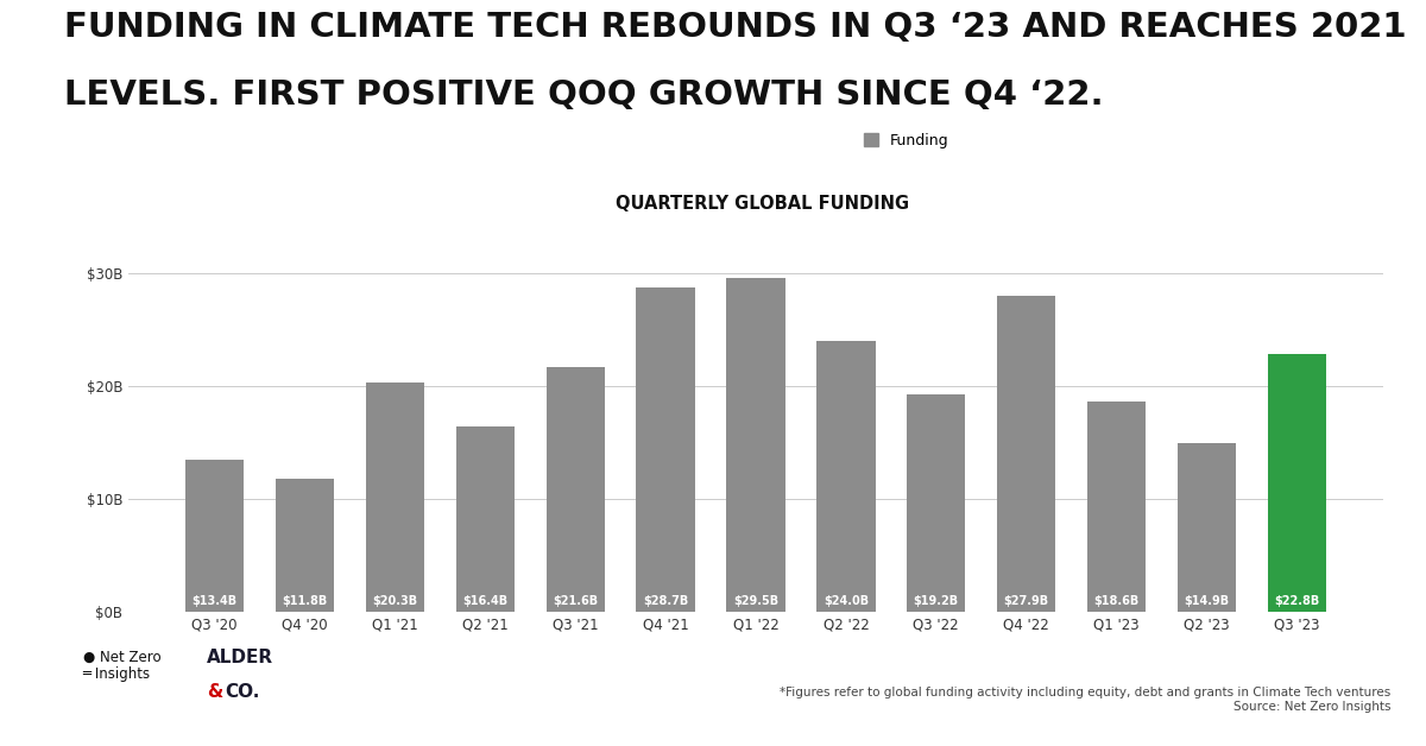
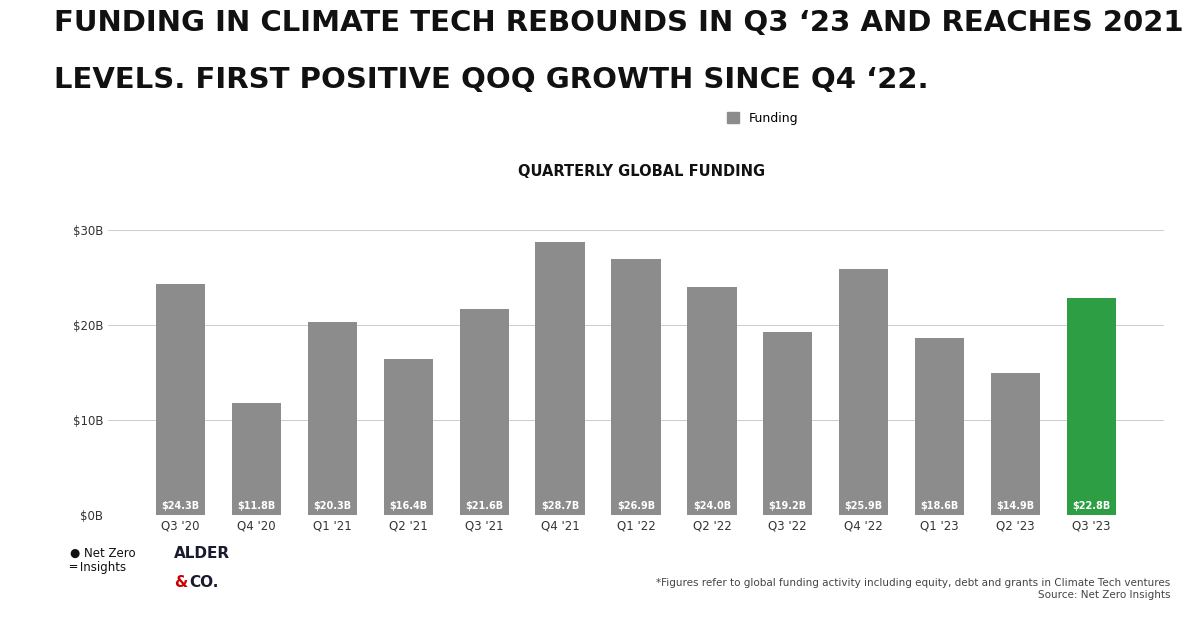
Q3 '20: $13.4B -> $24.3B
Q1 '22: $29.5B -> $26.9B
Q4 '22: $27.9B -> $25.9B
